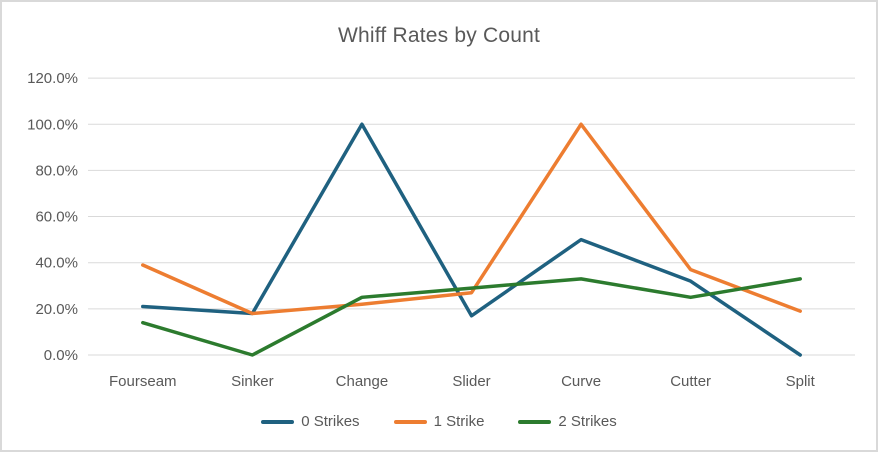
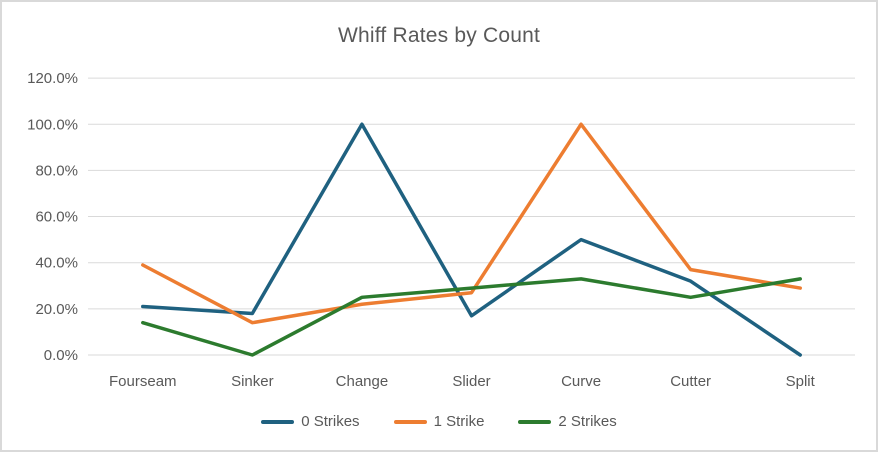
1 Strike/Sinker: 18% -> 14%
1 Strike/Split: 19% -> 29%
